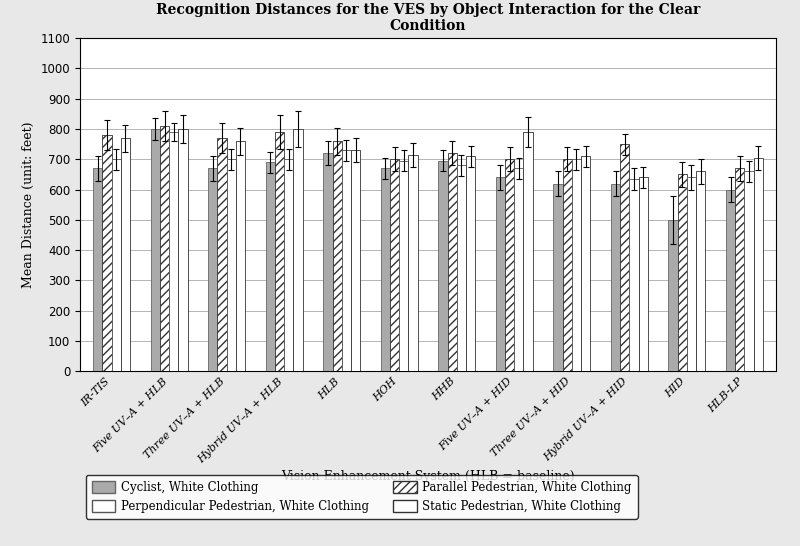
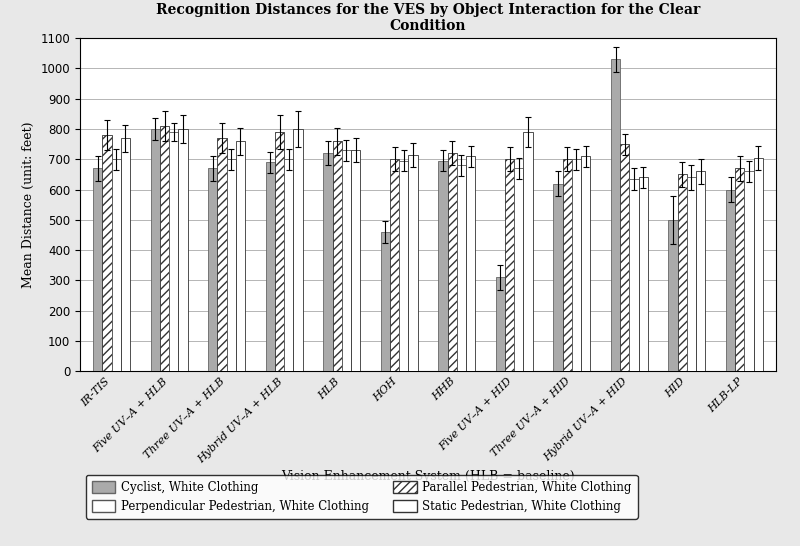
Cyclist, White Clothing/HOH: 670 -> 460
Cyclist, White Clothing/Five UV–A + HID: 640 -> 310
Cyclist, White Clothing/Hybrid UV–A + HID: 620 -> 1030
